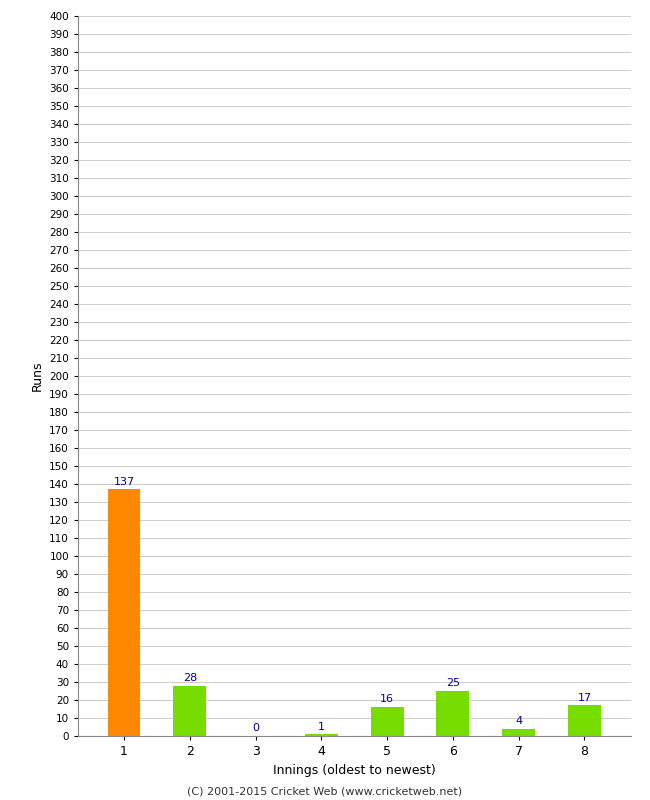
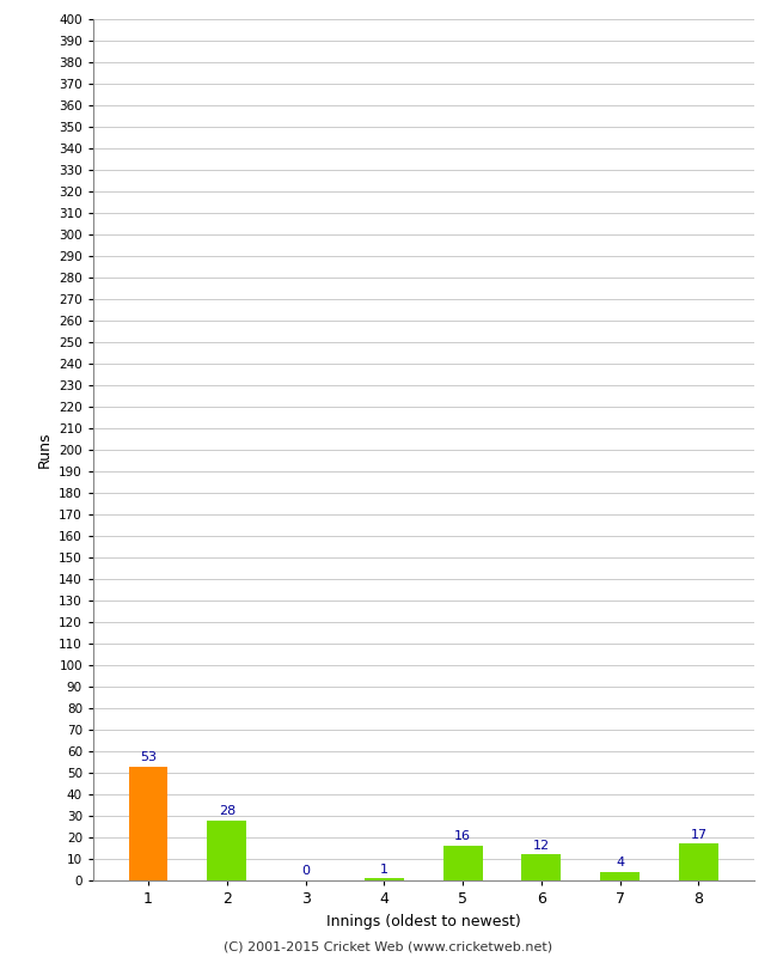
1: 137 -> 53
6: 25 -> 12
